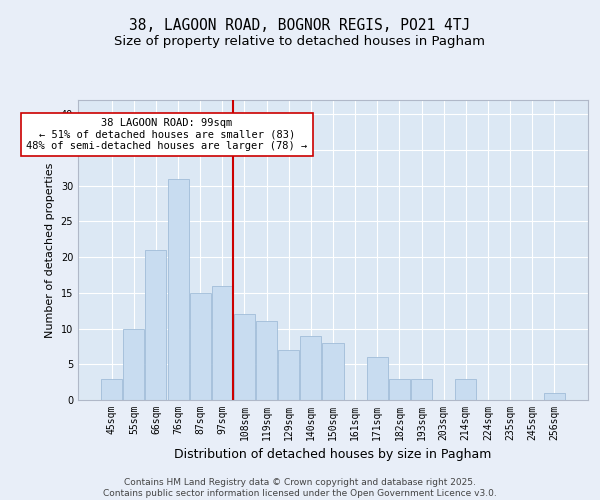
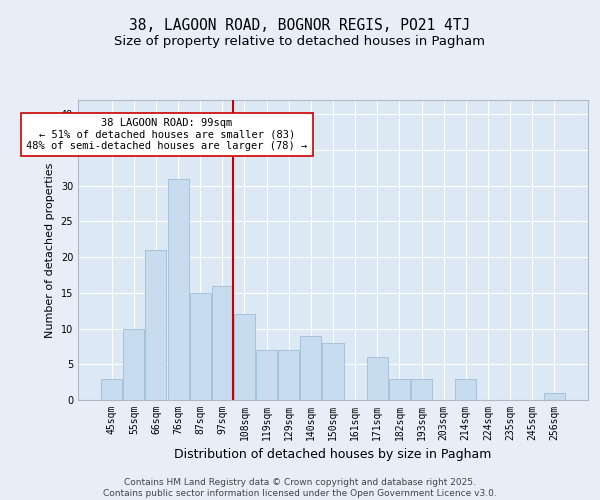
119sqm: 11 -> 7
